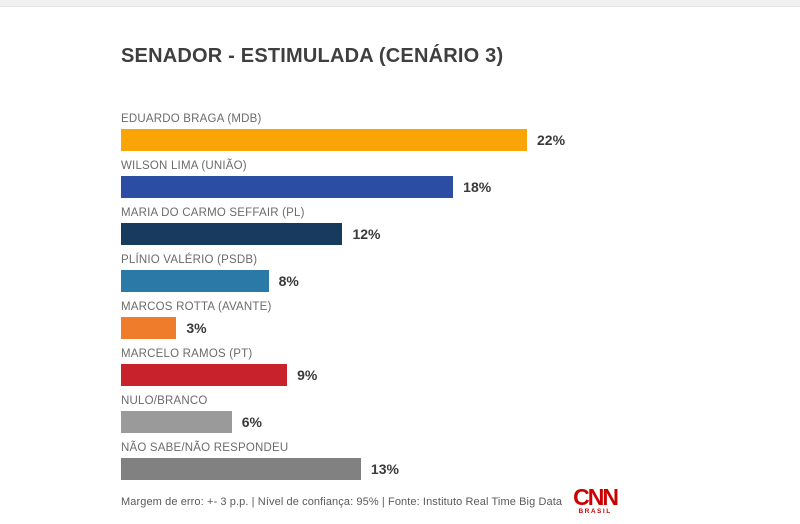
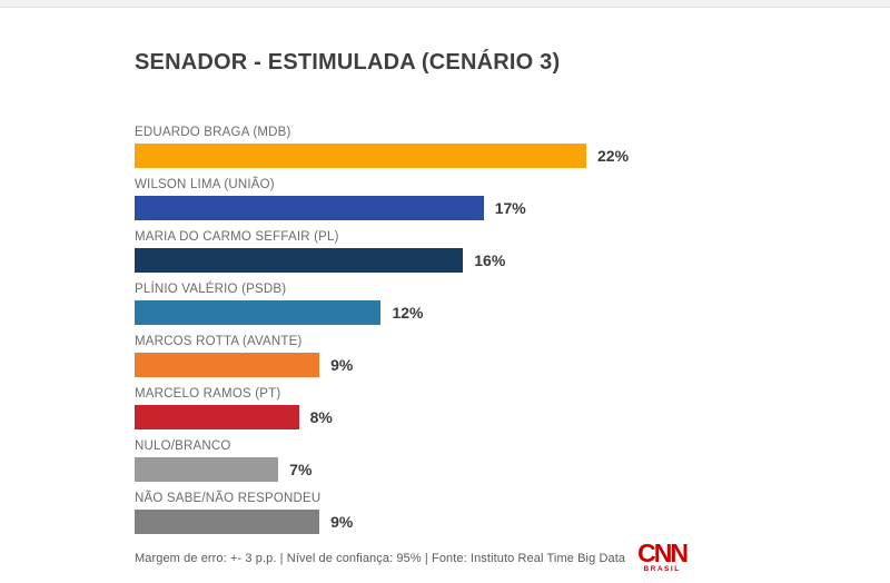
WILSON LIMA (UNIÃO): 18% -> 17%
MARIA DO CARMO SEFFAIR (PL): 12% -> 16%
PLÍNIO VALÉRIO (PSDB): 8% -> 12%
MARCOS ROTTA (AVANTE): 3% -> 9%
MARCELO RAMOS (PT): 9% -> 8%
NULO/BRANCO: 6% -> 7%
NÃO SABE/NÃO RESPONDEU: 13% -> 9%
